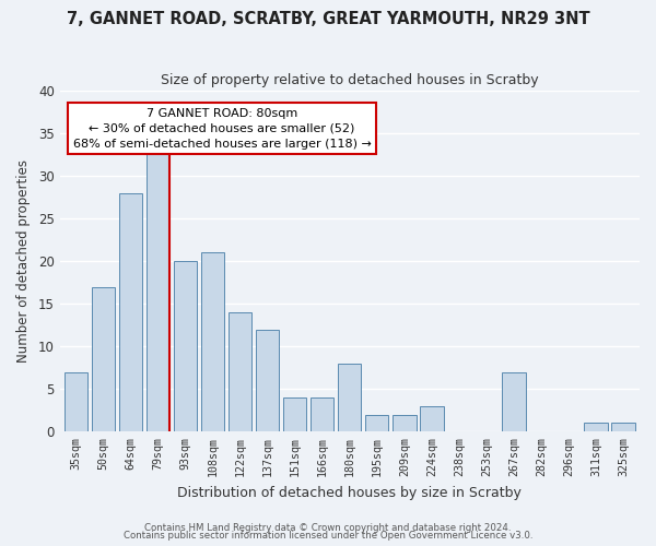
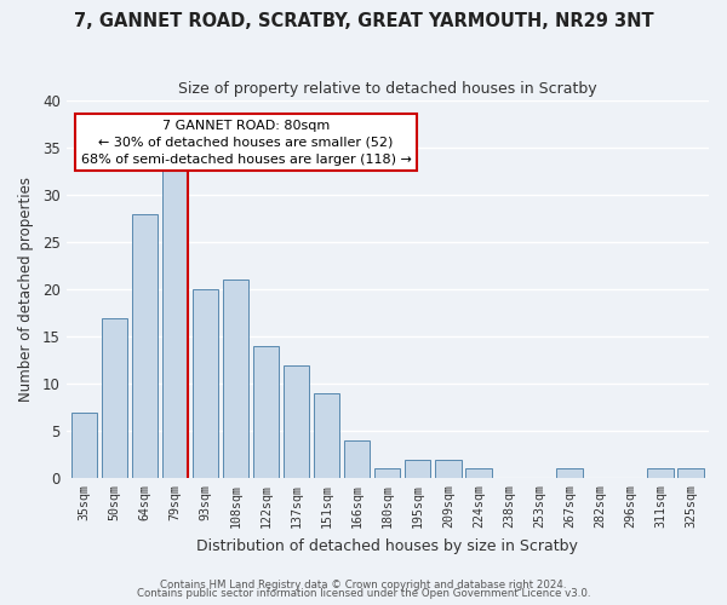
151sqm: 4 -> 9
180sqm: 8 -> 1
224sqm: 3 -> 1
267sqm: 7 -> 1
